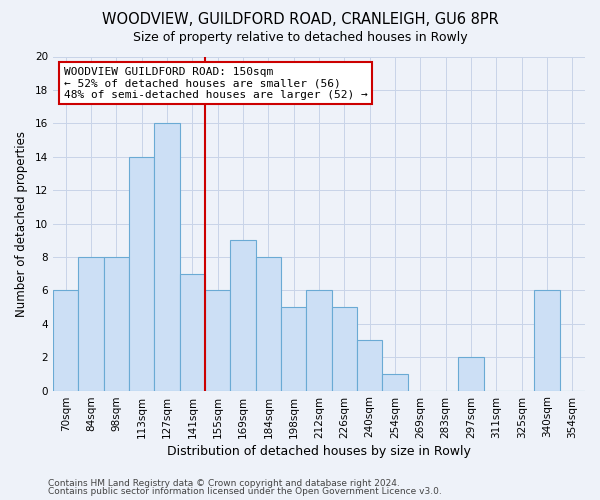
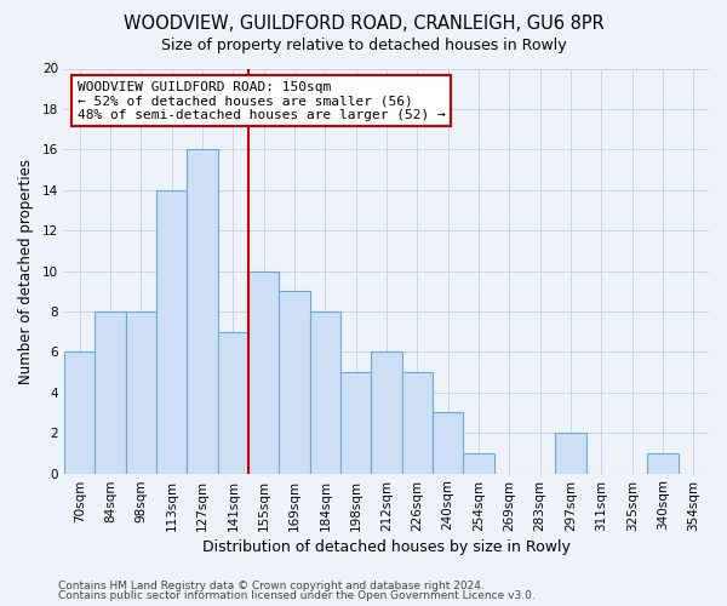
155sqm: 6 -> 10
340sqm: 6 -> 1
